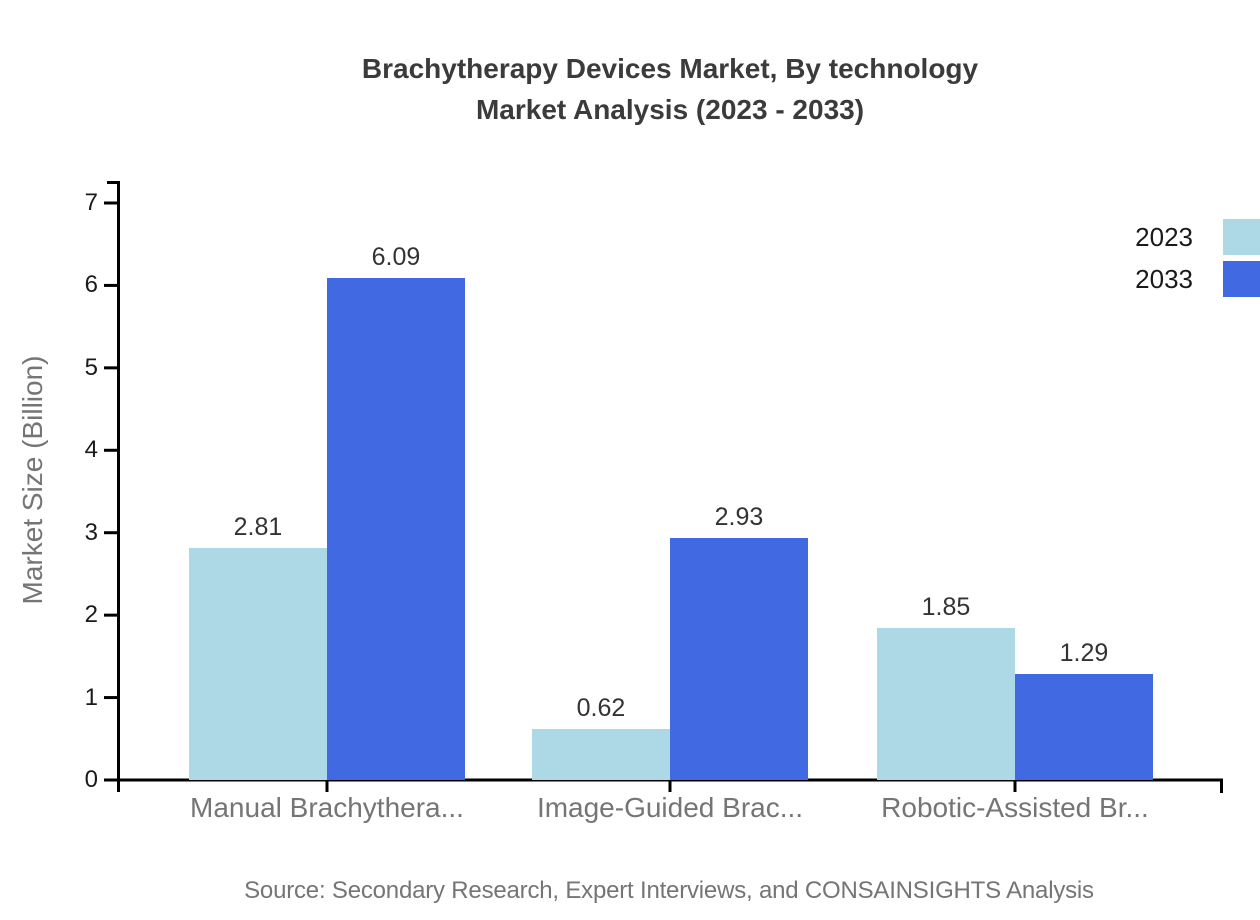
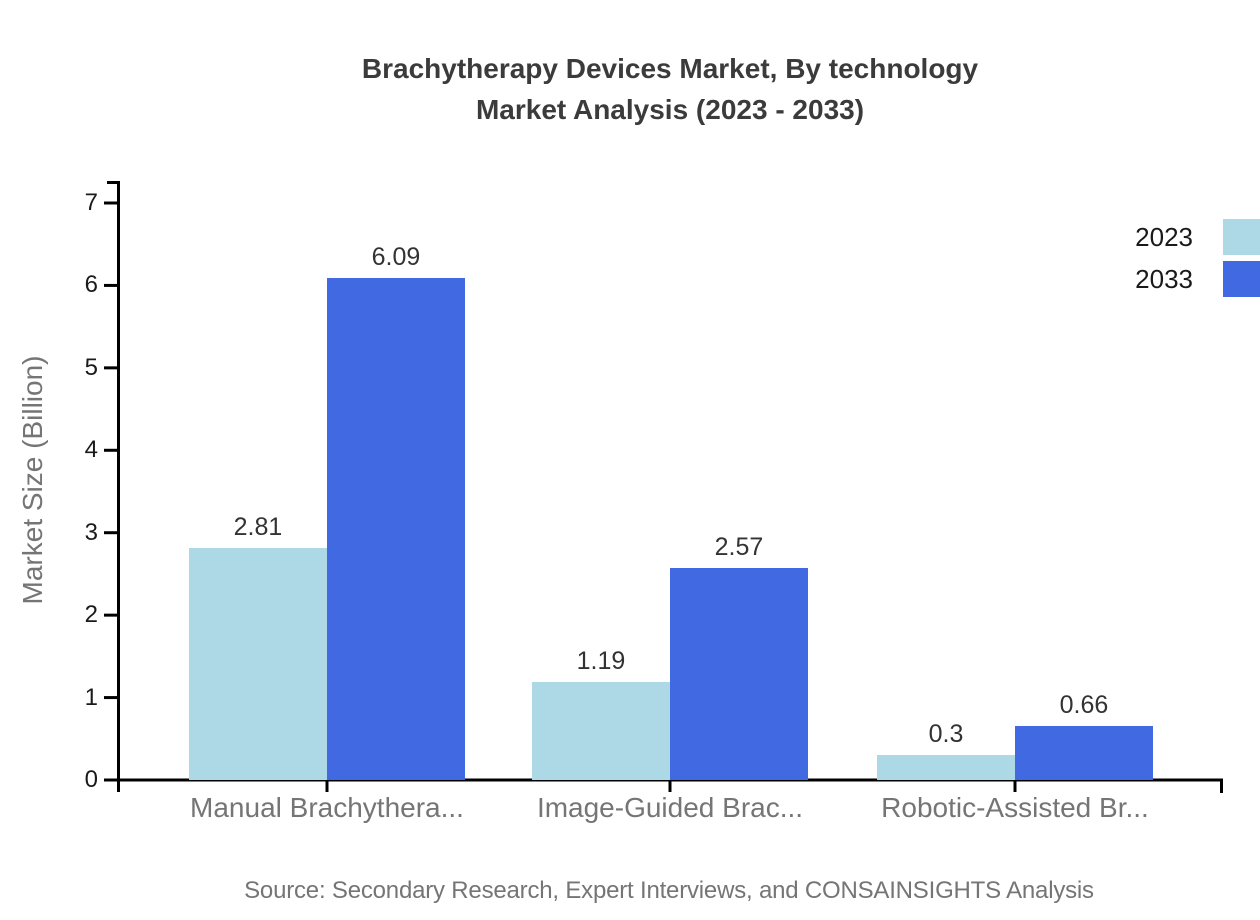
2023/Image-Guided Brac...: 0.62 -> 1.19
2033/Image-Guided Brac...: 2.93 -> 2.57
2023/Robotic-Assisted Br...: 1.85 -> 0.3
2033/Robotic-Assisted Br...: 1.29 -> 0.66
